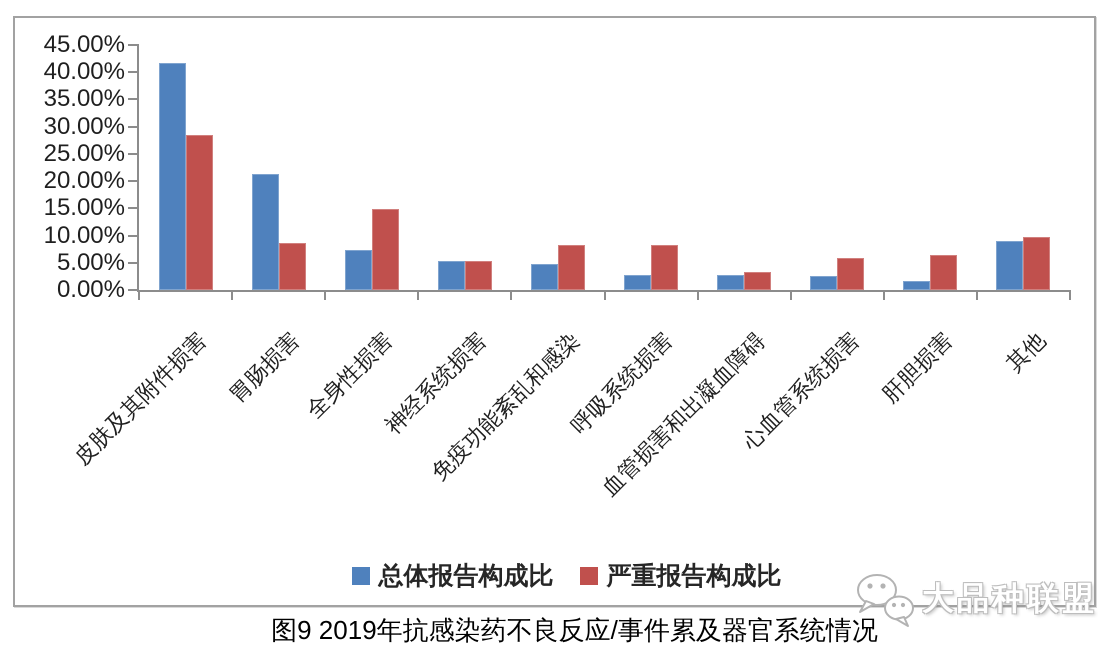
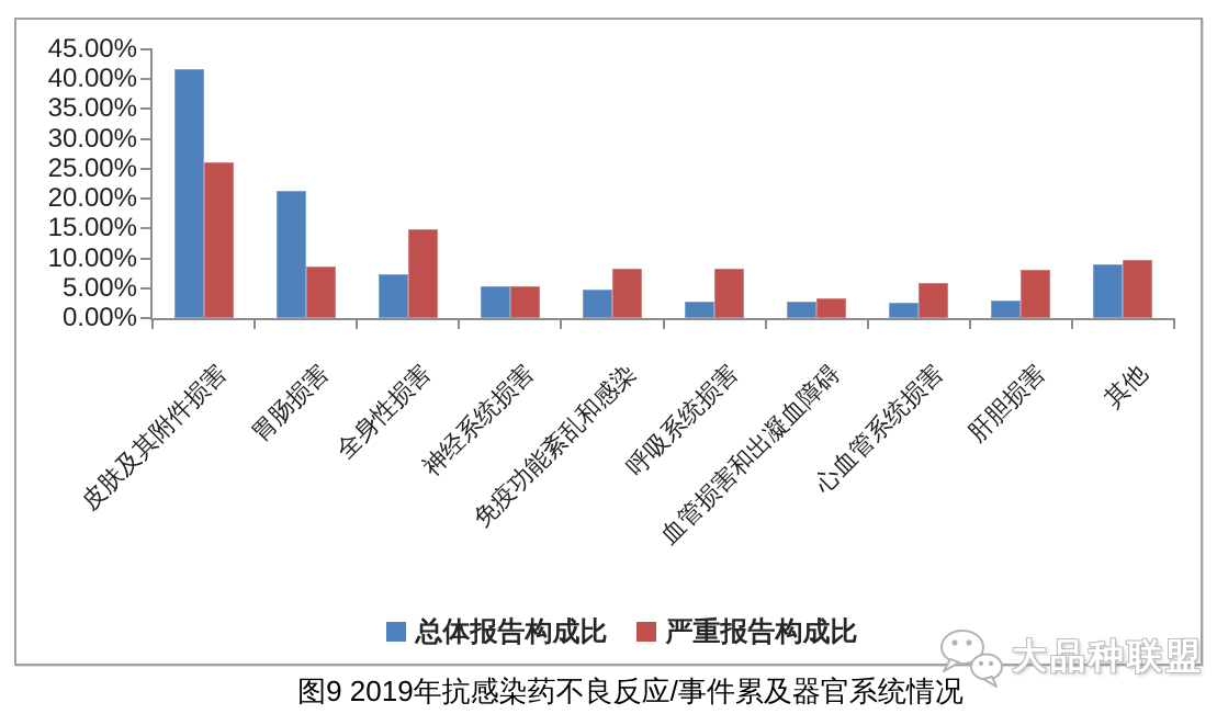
严重报告构成比/皮肤及其附件损害: 28% -> 26%
总体报告构成比/肝胆损害: 2% -> 3%
严重报告构成比/肝胆损害: 6% -> 8%
